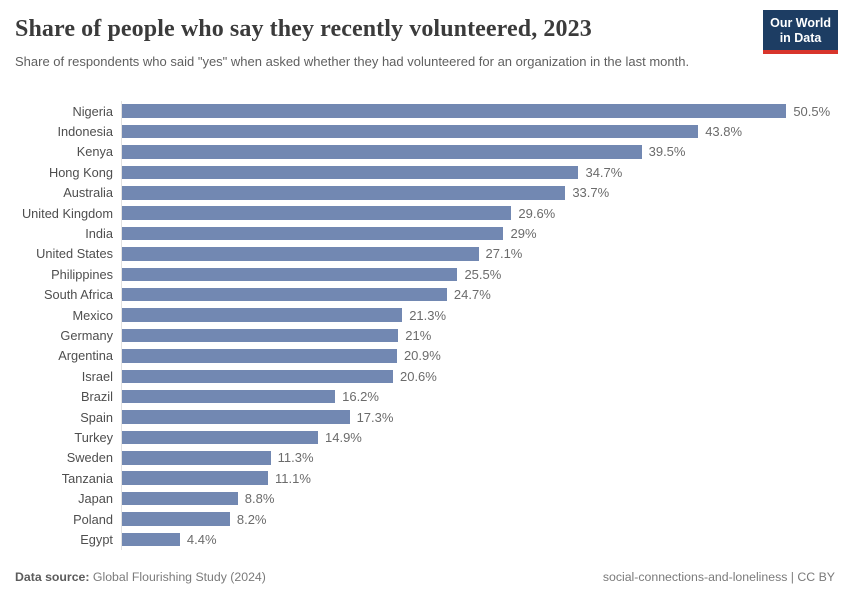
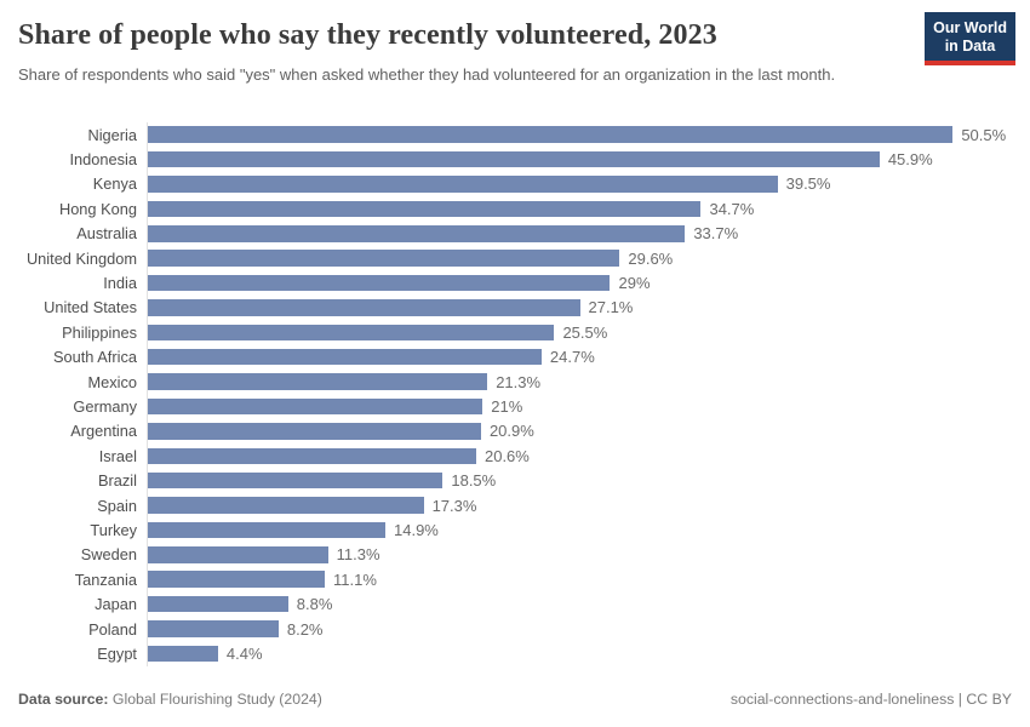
Indonesia: 43.8% -> 45.9%
Brazil: 16.2% -> 18.5%
